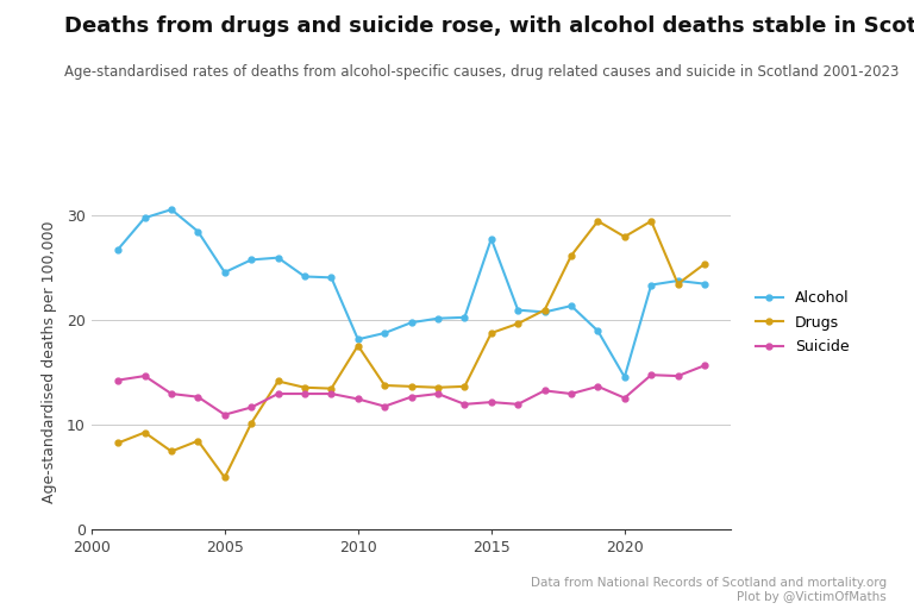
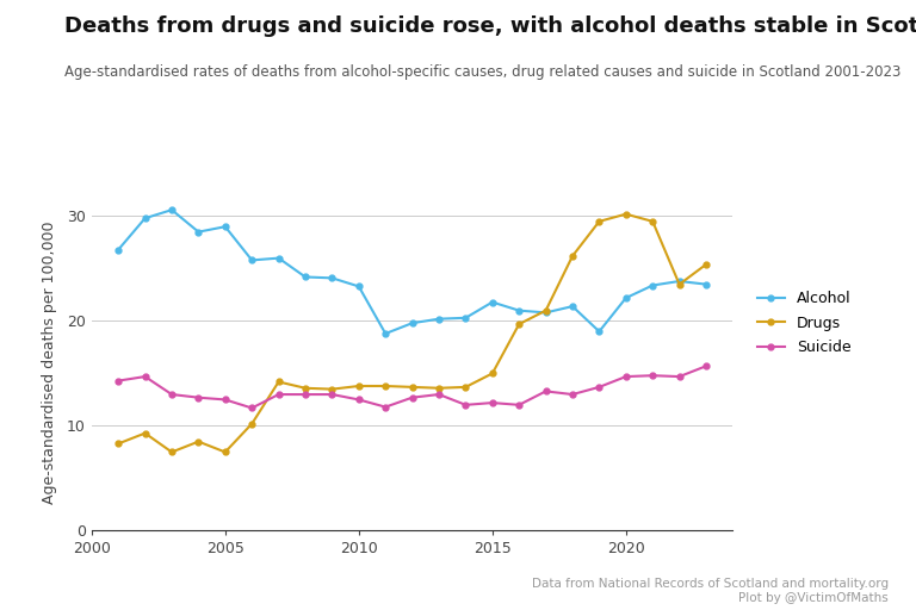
Alcohol/2005: 24.6 -> 29.0
Drugs/2005: 5.0 -> 7.5
Suicide/2005: 11.0 -> 12.5
Alcohol/2010: 18.2 -> 23.3
Drugs/2010: 17.6 -> 13.8
Alcohol/2015: 27.8 -> 21.8
Drugs/2015: 18.8 -> 15.0
Alcohol/2020: 14.6 -> 22.2
Drugs/2020: 28.0 -> 30.2
Suicide/2020: 12.6 -> 14.7
